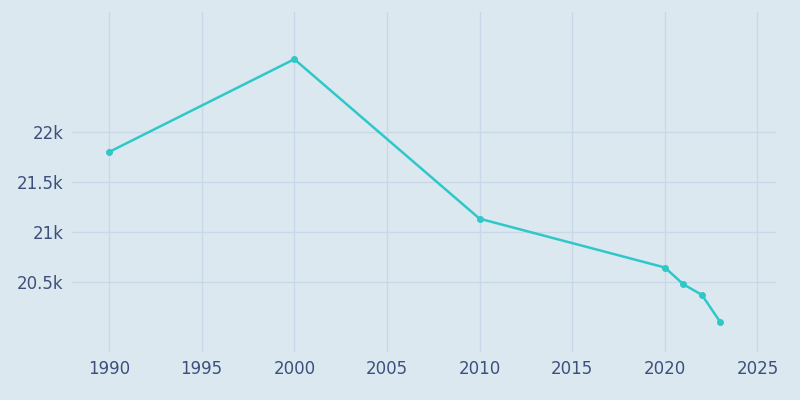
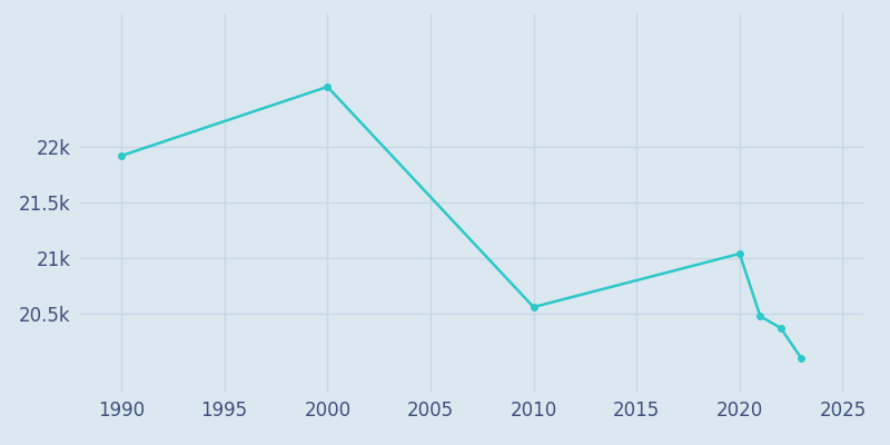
1990: 21.80k -> 21.92k
2000: 22.73k -> 22.54k
2010: 21.13k -> 20.56k
2020: 20.64k -> 21.04k
